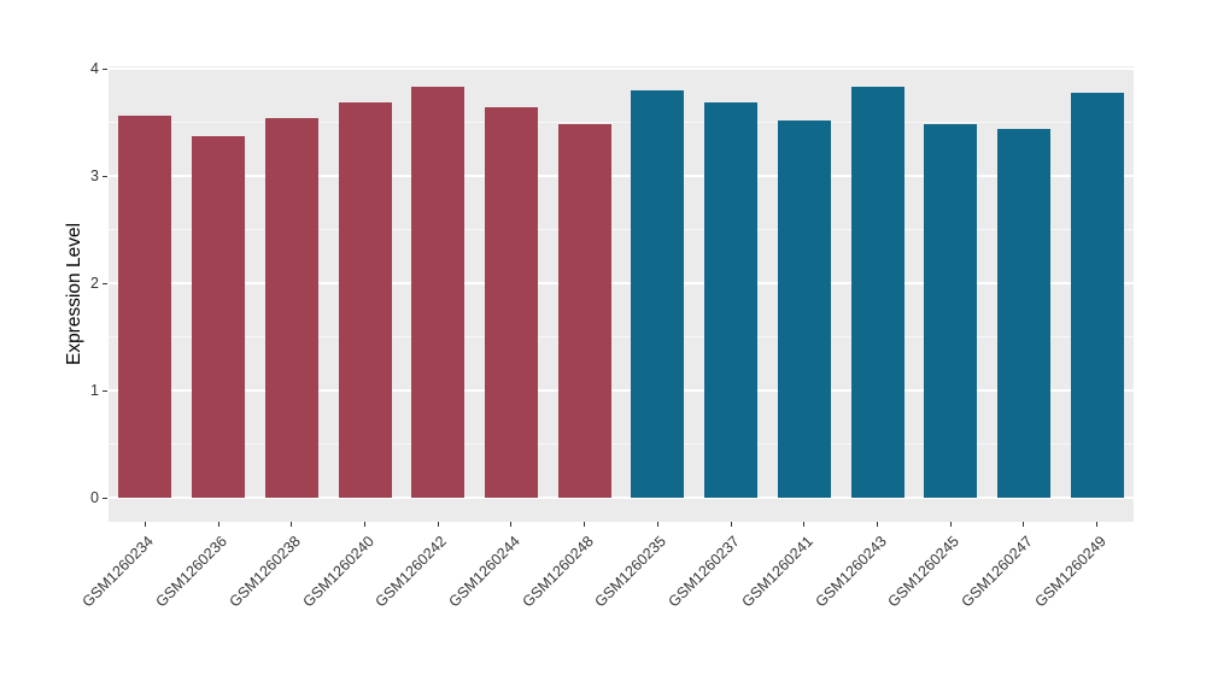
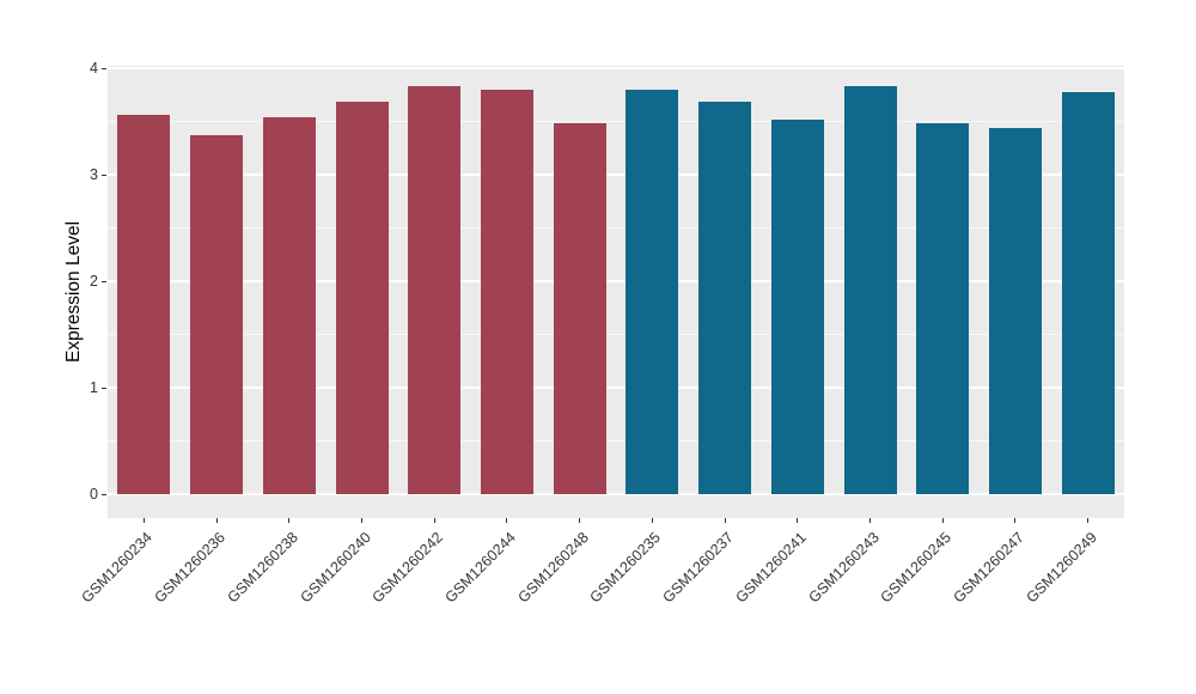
GSM1260244: 3.6 -> 3.8
